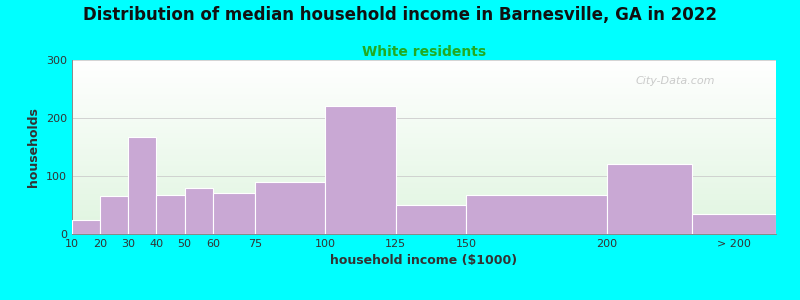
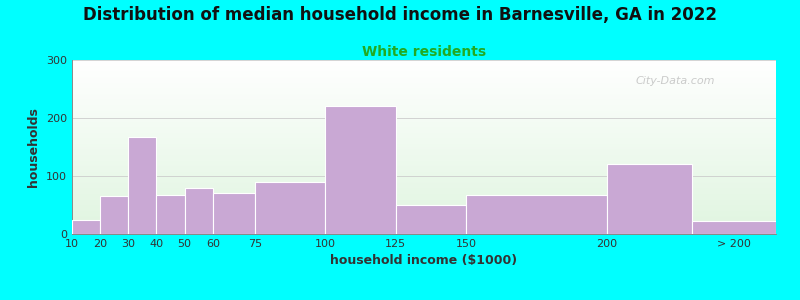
> 200: 35 -> 22
